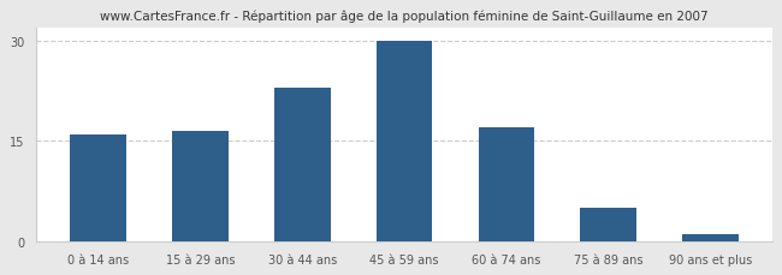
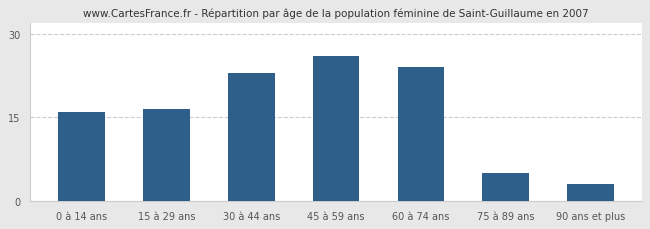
45 à 59 ans: 30.0 -> 26.0
60 à 74 ans: 17.0 -> 24.0
90 ans et plus: 1.0 -> 3.0
